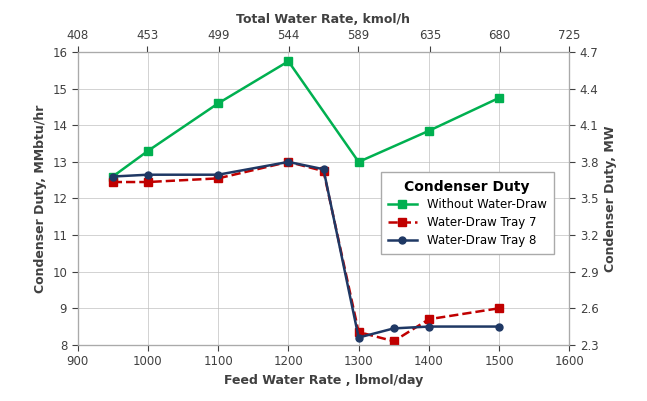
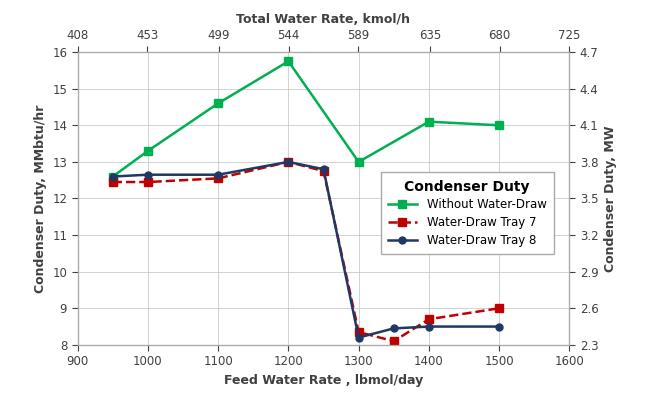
Without Water-Draw/1400: 13.85 -> 14.10
Without Water-Draw/1500: 14.75 -> 14.00
